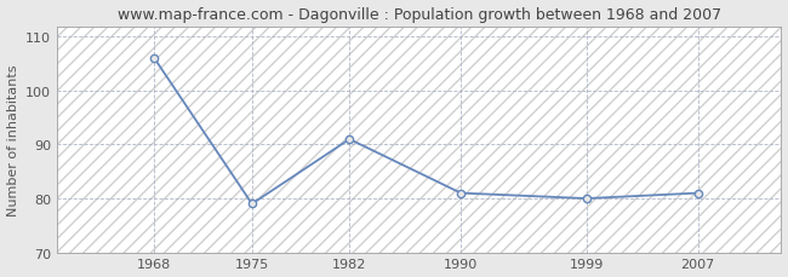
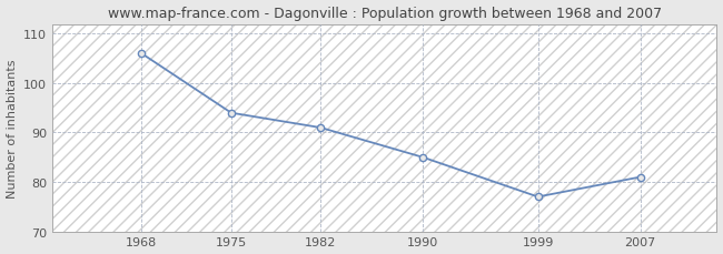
1975: 79 -> 94
1990: 81 -> 85
1999: 80 -> 77
